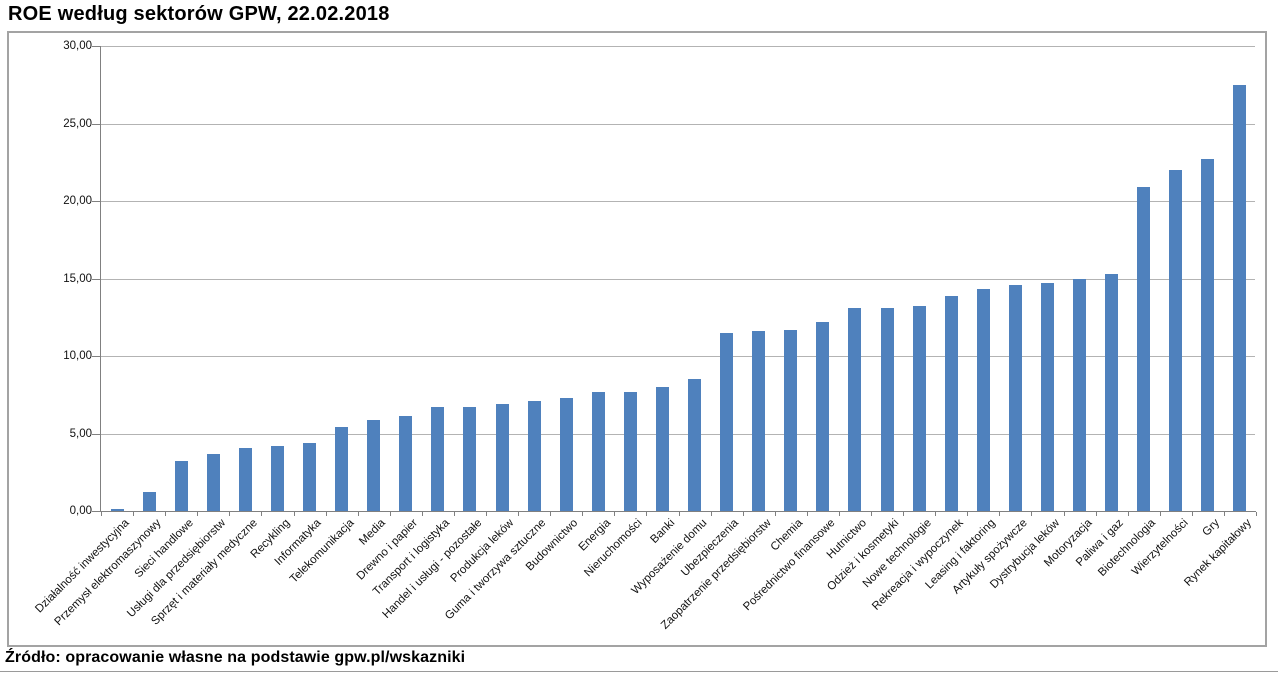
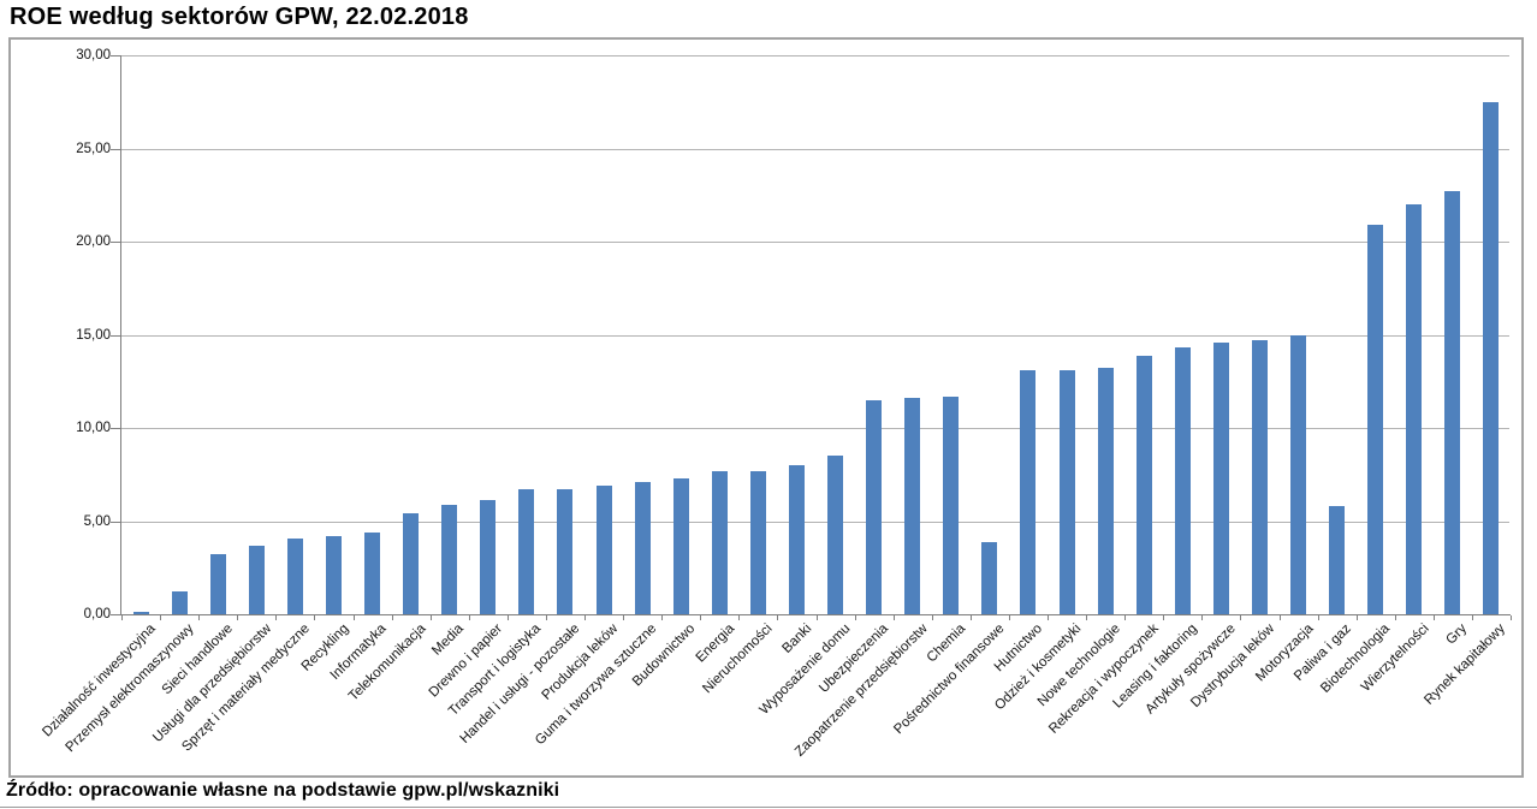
Pośrednictwo finansowe: 12,2 -> 3,9
Paliwa i gaz: 15,3 -> 5,8
